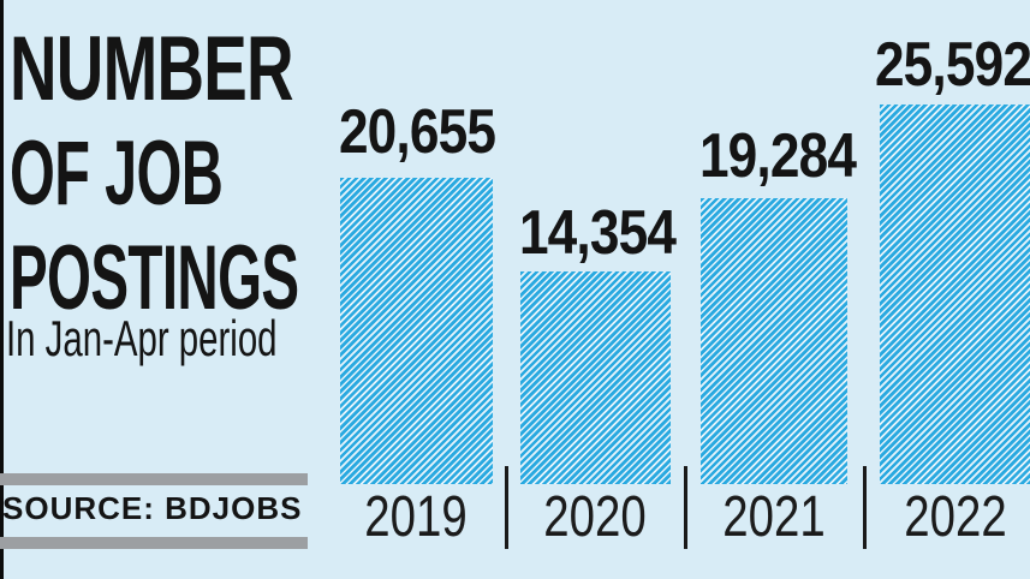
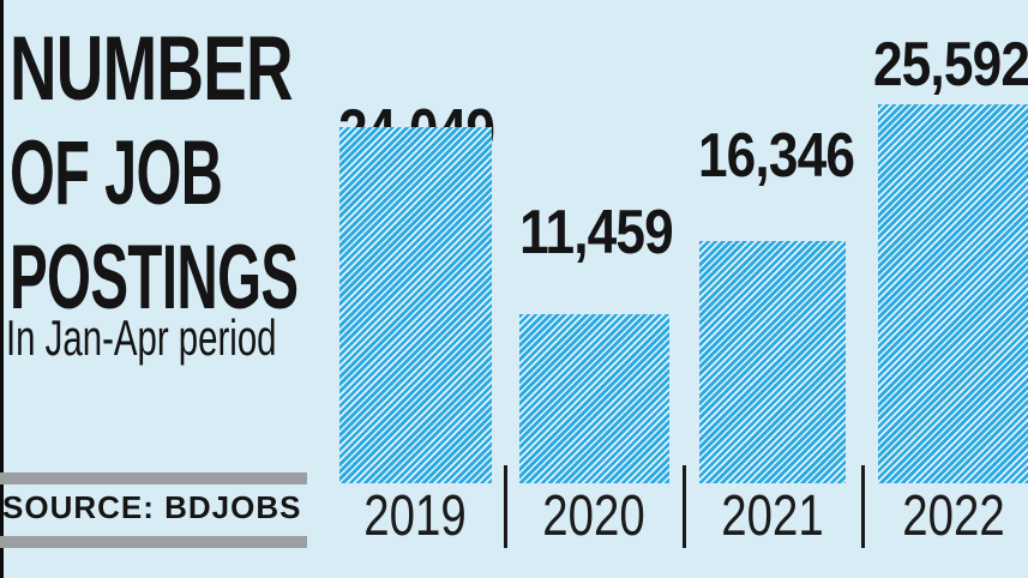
2019: 20,655 -> 24,049
2020: 14,354 -> 11,459
2021: 19,284 -> 16,346
